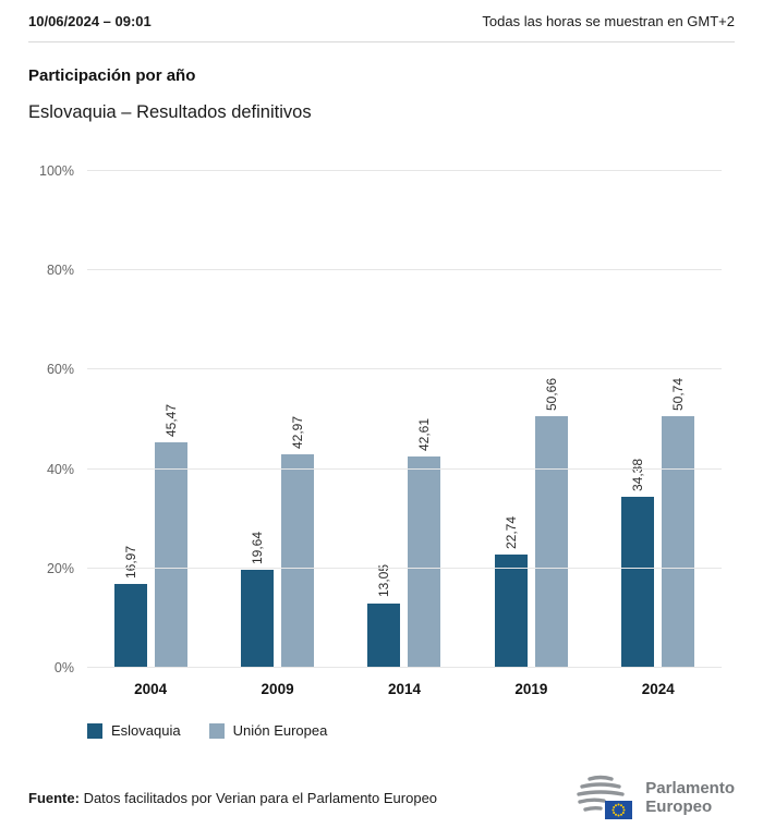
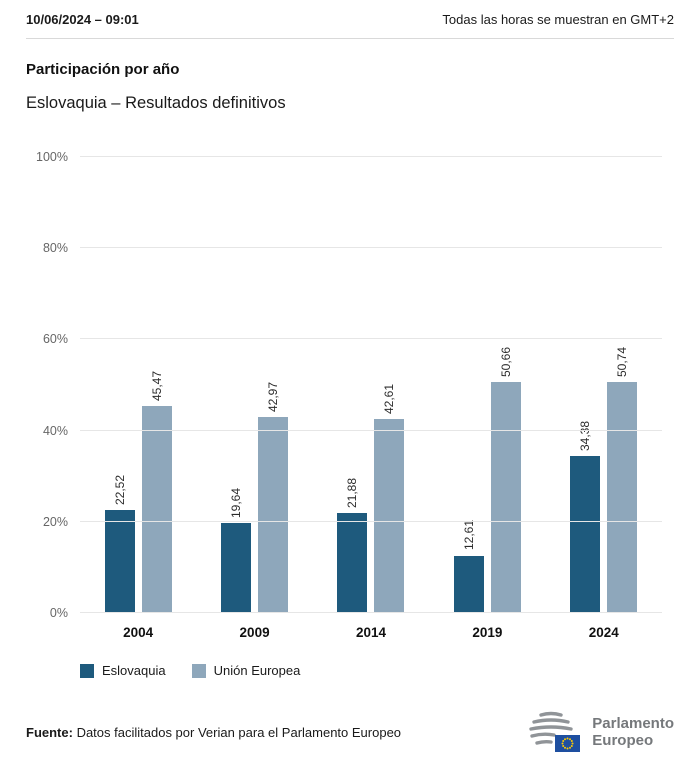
Eslovaquia/2004: 16,97 -> 22,52
Eslovaquia/2014: 13,05 -> 21,88
Eslovaquia/2019: 22,74 -> 12,61
